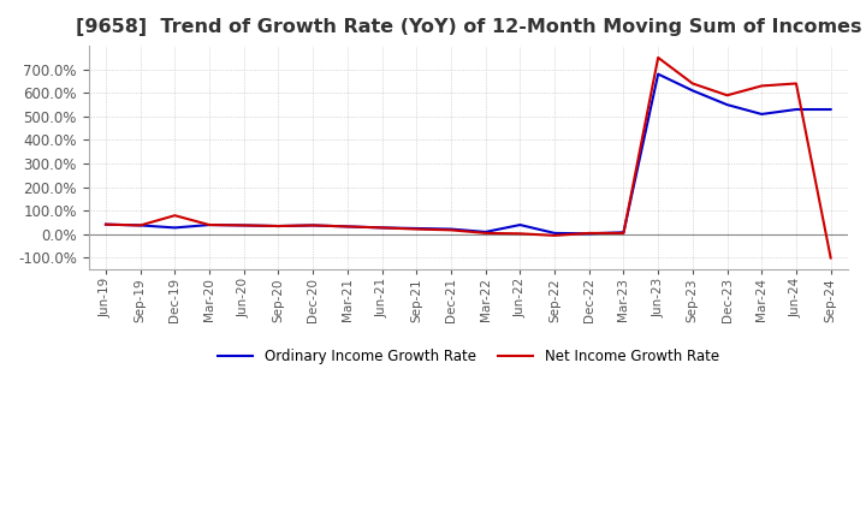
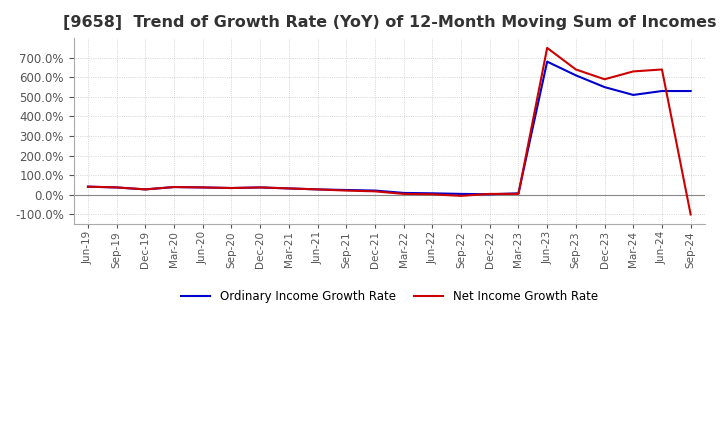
Net Income Growth Rate/Dec-19: 80% -> 30%
Ordinary Income Growth Rate/Jun-22: 40% -> 10%
